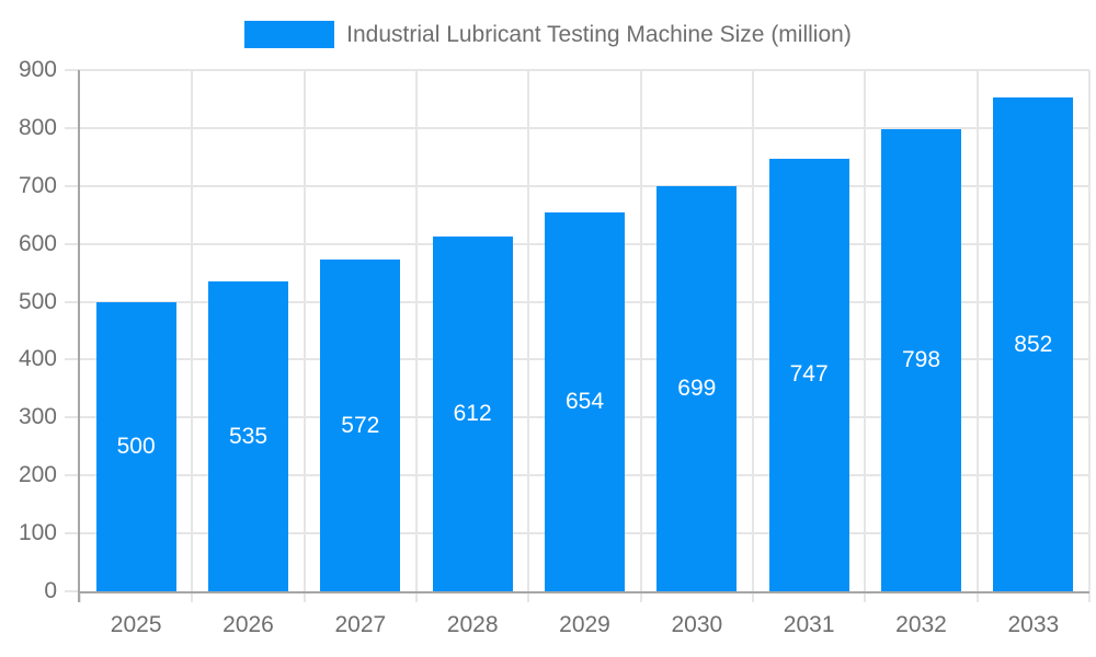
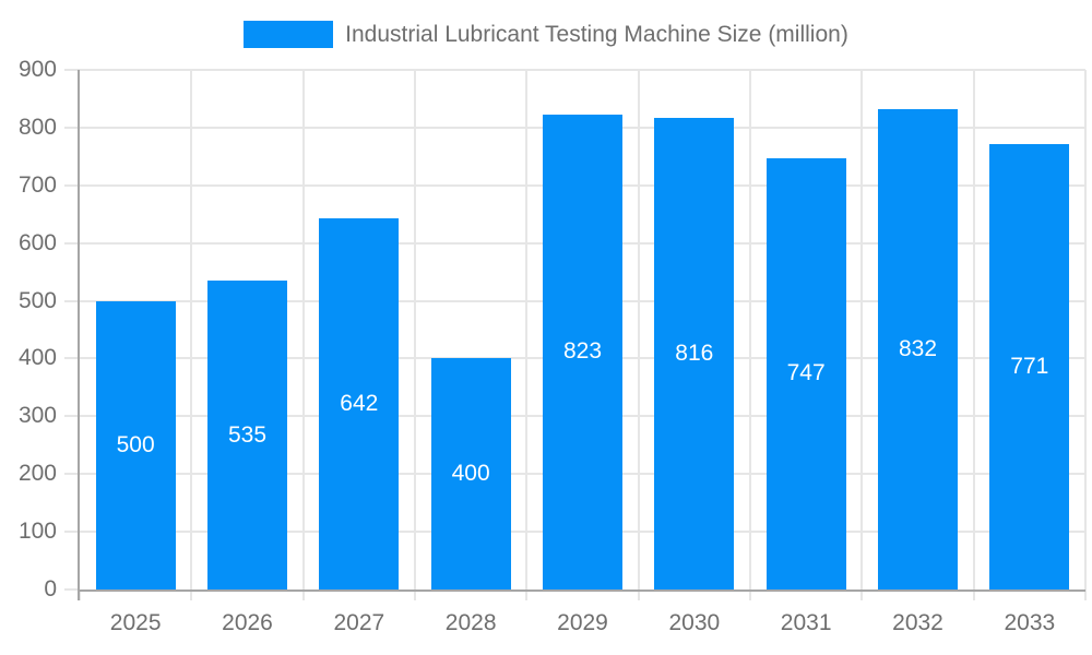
2027: 572 -> 642
2028: 612 -> 400
2029: 654 -> 823
2030: 699 -> 816
2032: 798 -> 832
2033: 852 -> 771
